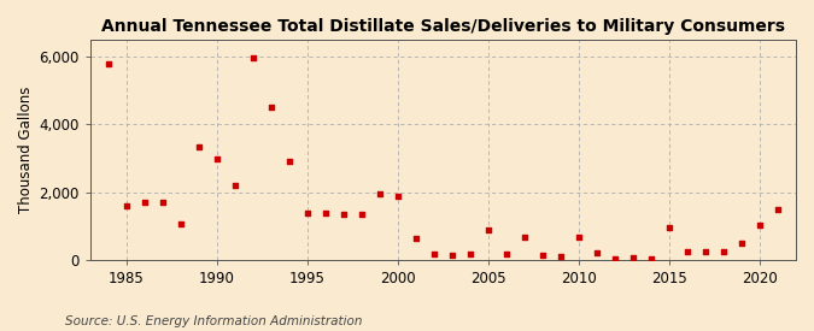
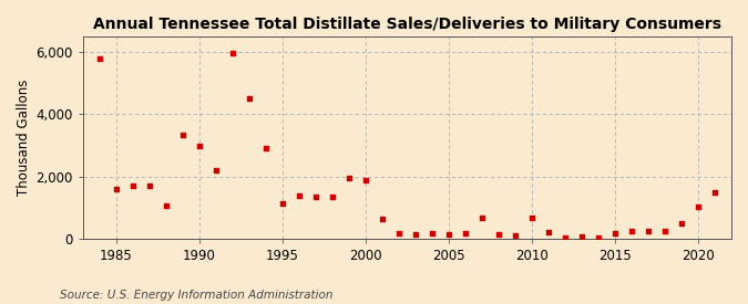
1995: 1,400 -> 1,150
2005: 900 -> 140
2015: 950 -> 190
